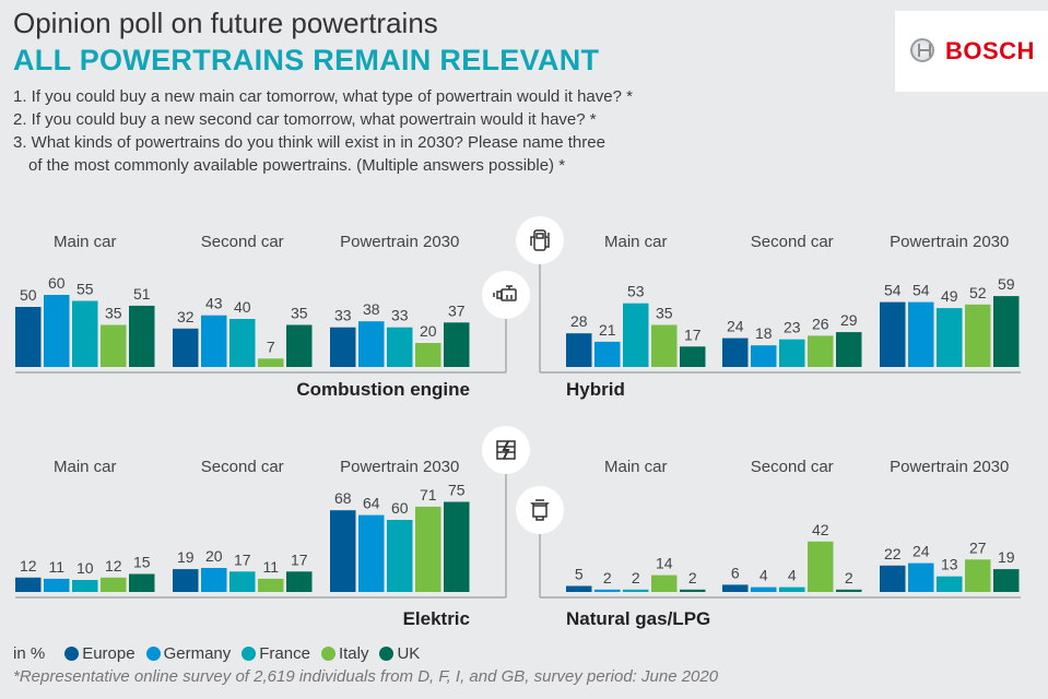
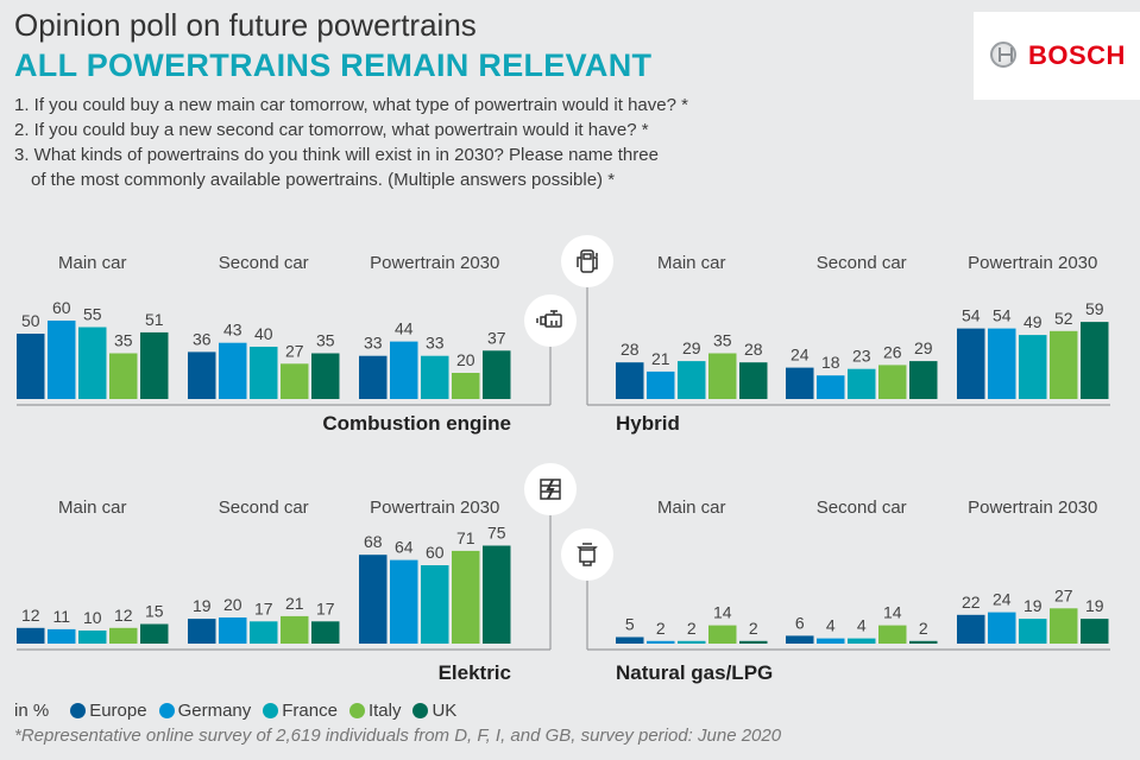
Combustion engine/Europe/Second car: 32 -> 36
Combustion engine/Italy/Second car: 7 -> 27
Combustion engine/Germany/Powertrain 2030: 38 -> 44
Hybrid/France/Main car: 53 -> 29
Hybrid/UK/Main car: 17 -> 28
Elektric/Italy/Second car: 11 -> 21
Natural gas/LPG/Italy/Second car: 42 -> 14
Natural gas/LPG/France/Powertrain 2030: 13 -> 19
